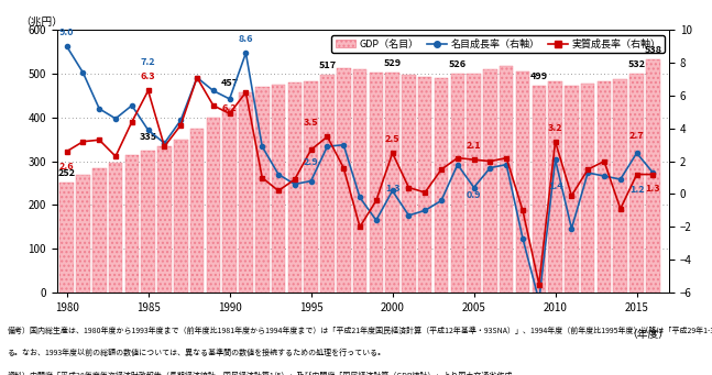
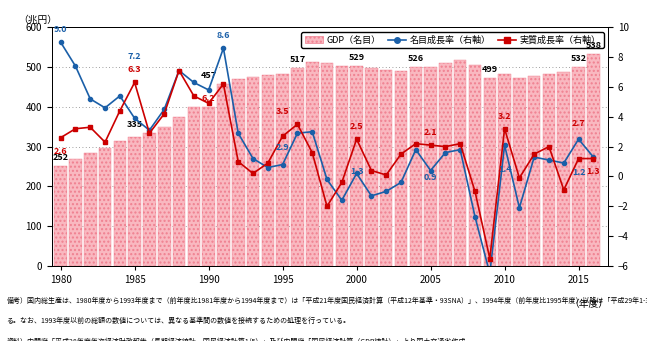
GDP（名目）/1990: 422 -> 400
